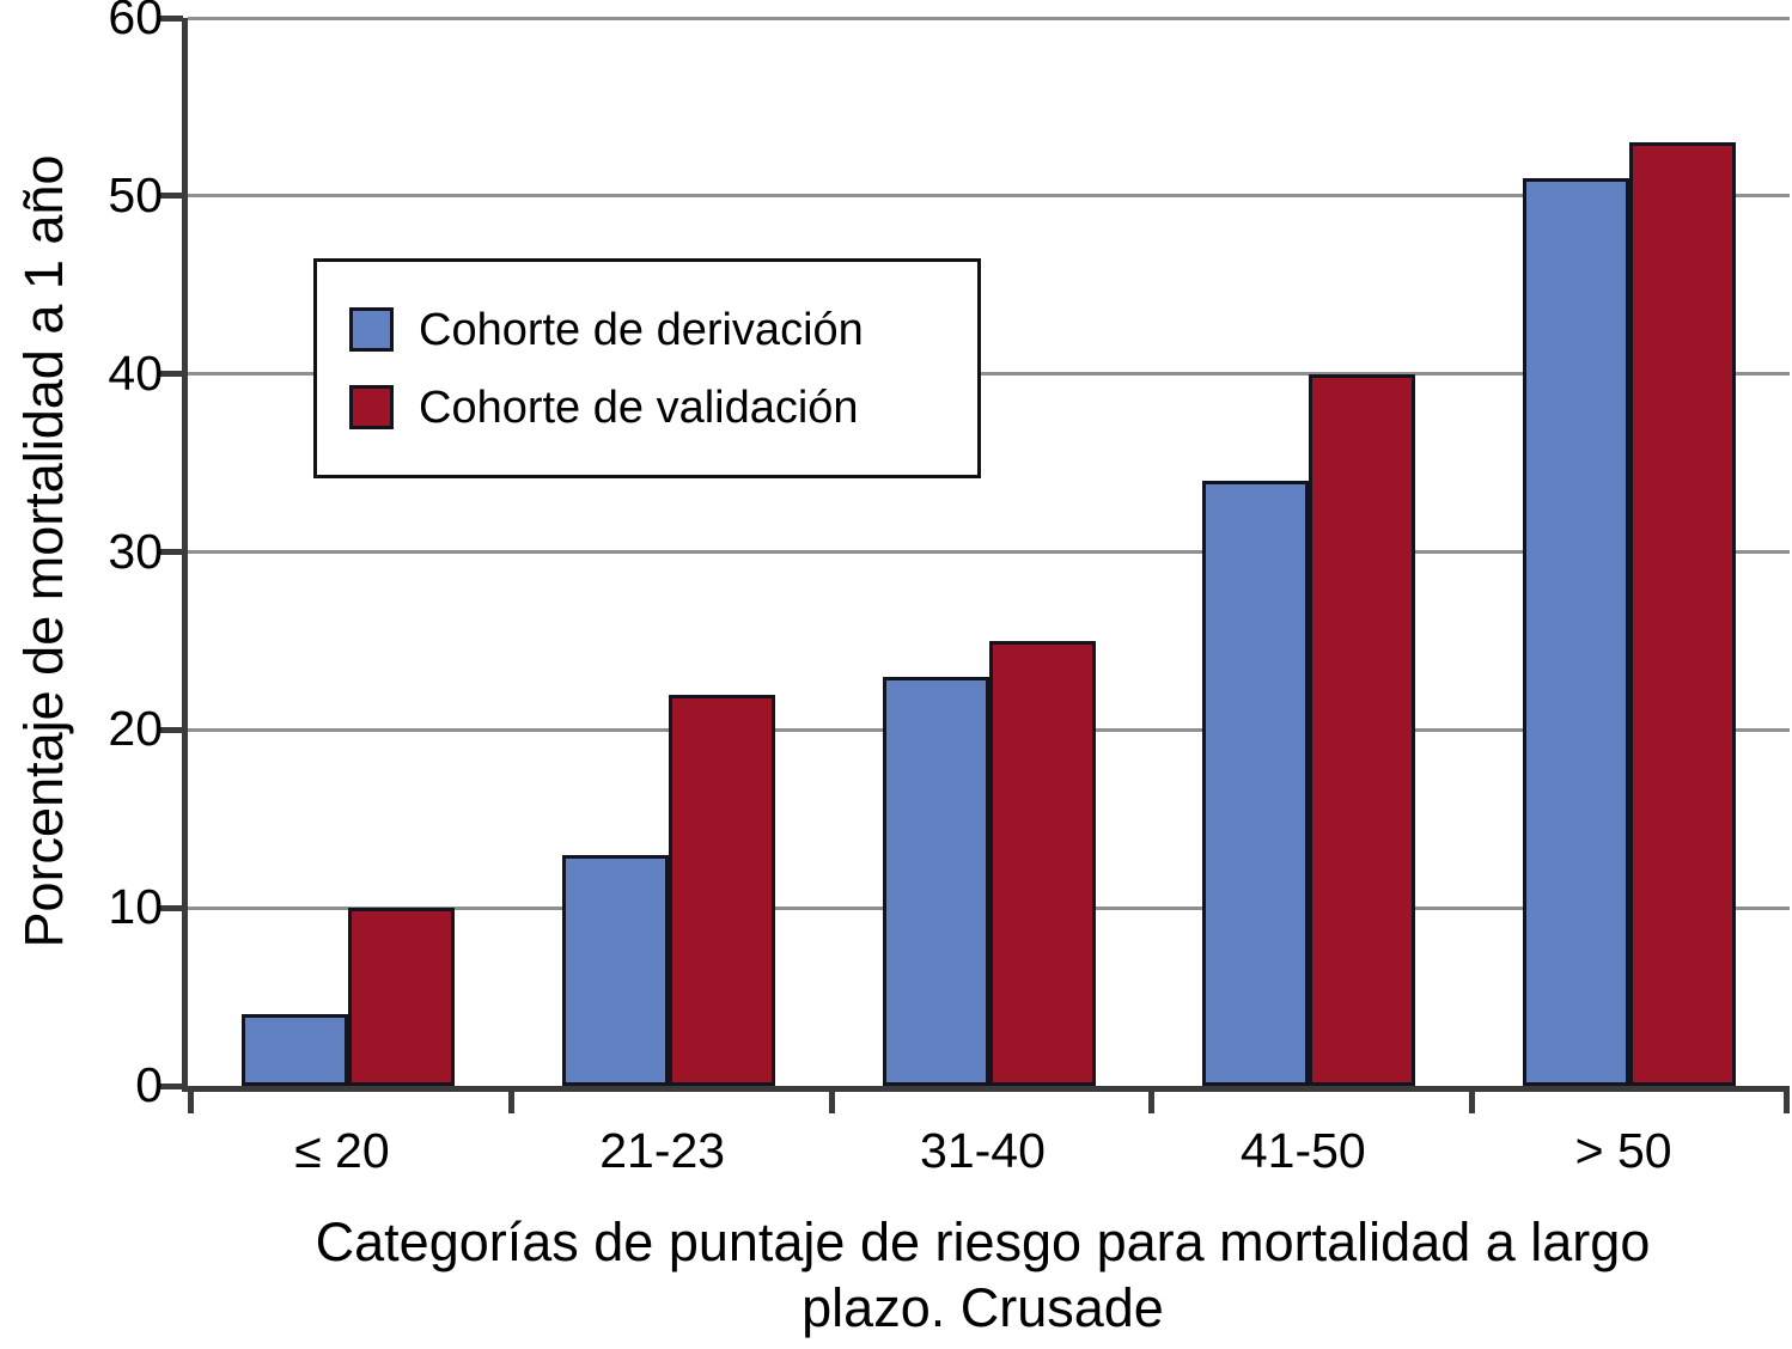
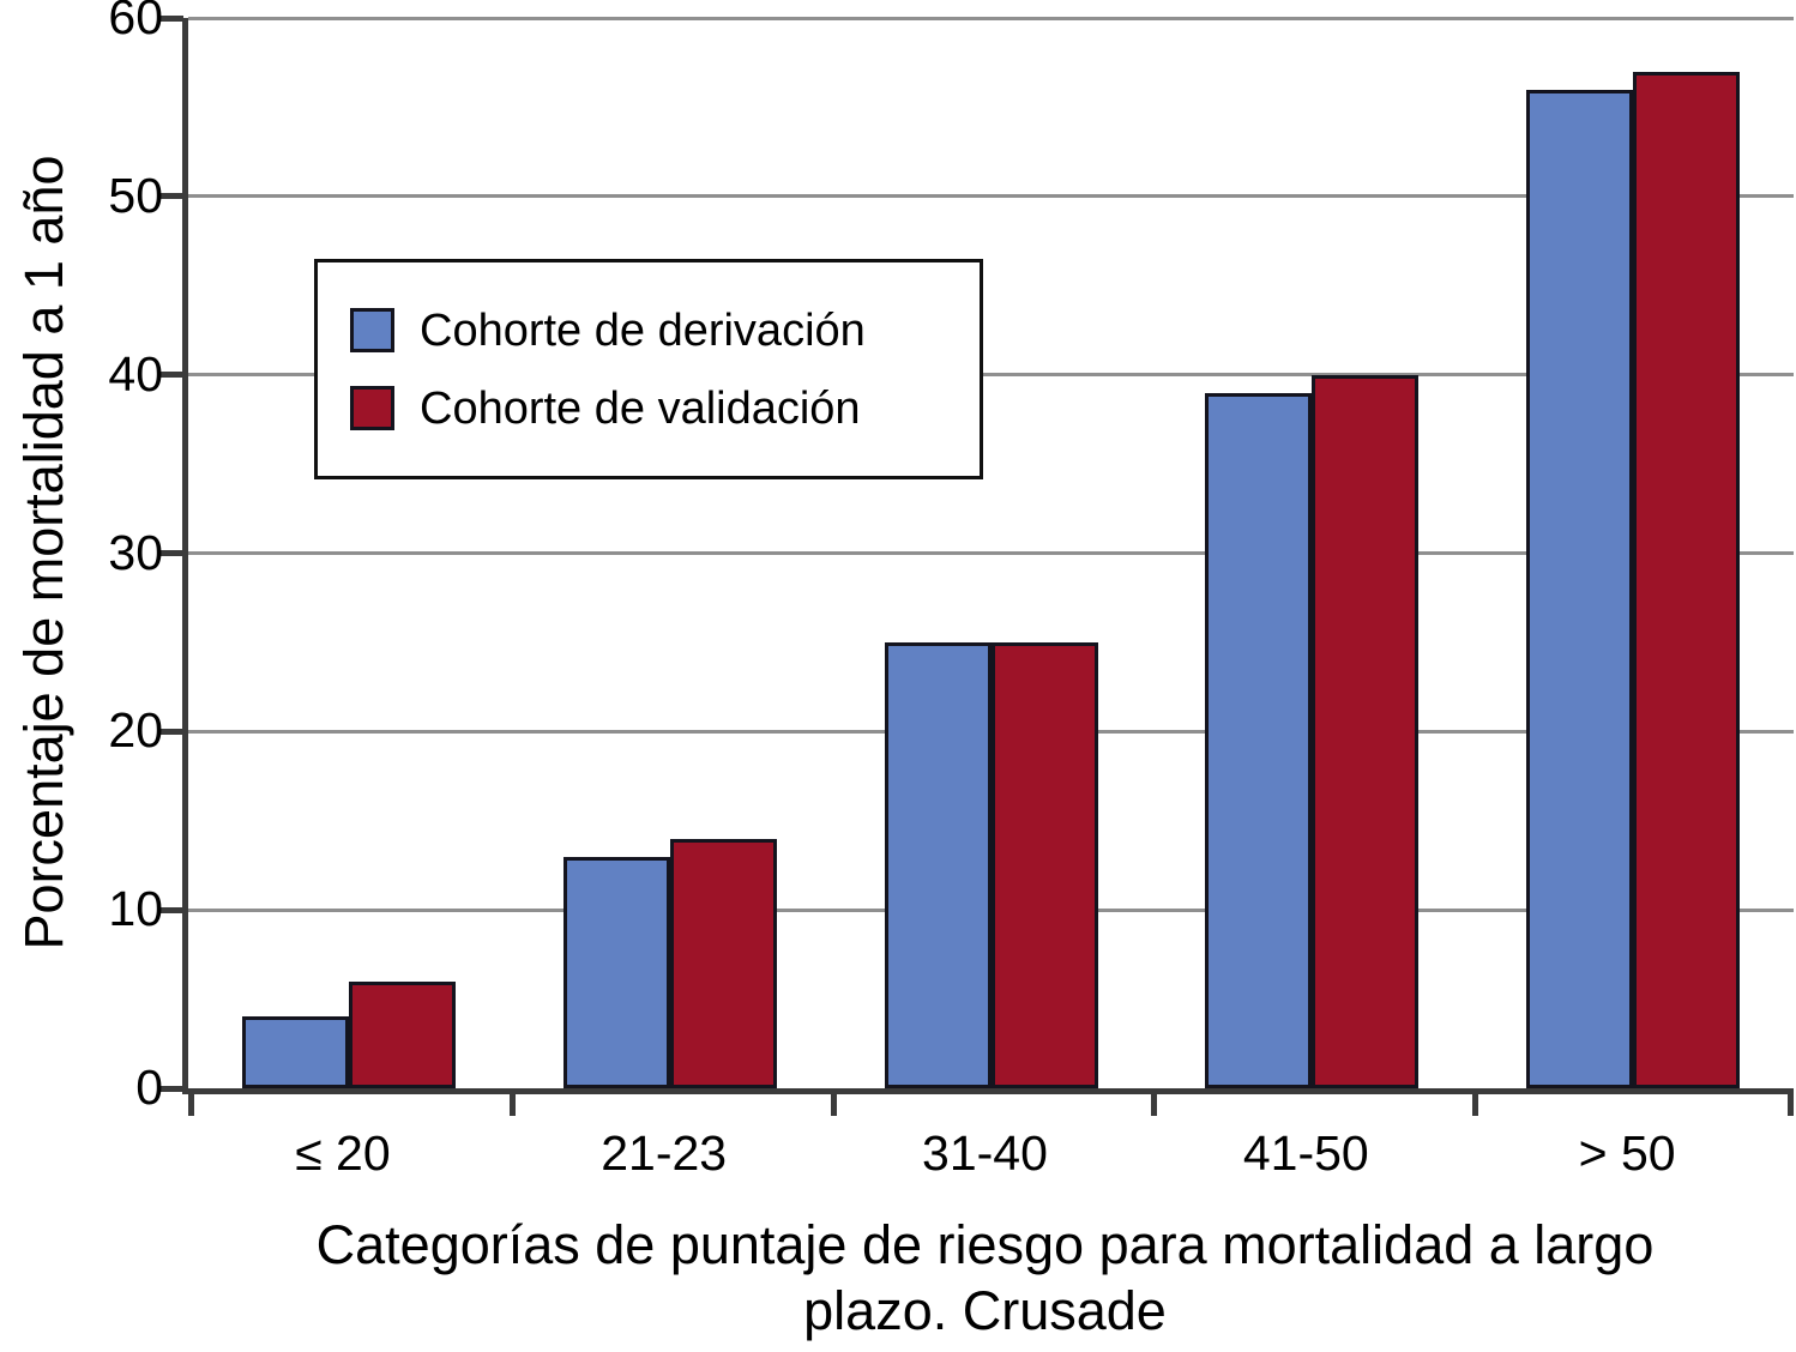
Cohorte de validación/≤ 20: 10 -> 6
Cohorte de validación/21-23: 22 -> 14
Cohorte de derivación/31-40: 23 -> 25
Cohorte de derivación/41-50: 34 -> 39
Cohorte de derivación/> 50: 51 -> 56
Cohorte de validación/> 50: 53 -> 57
